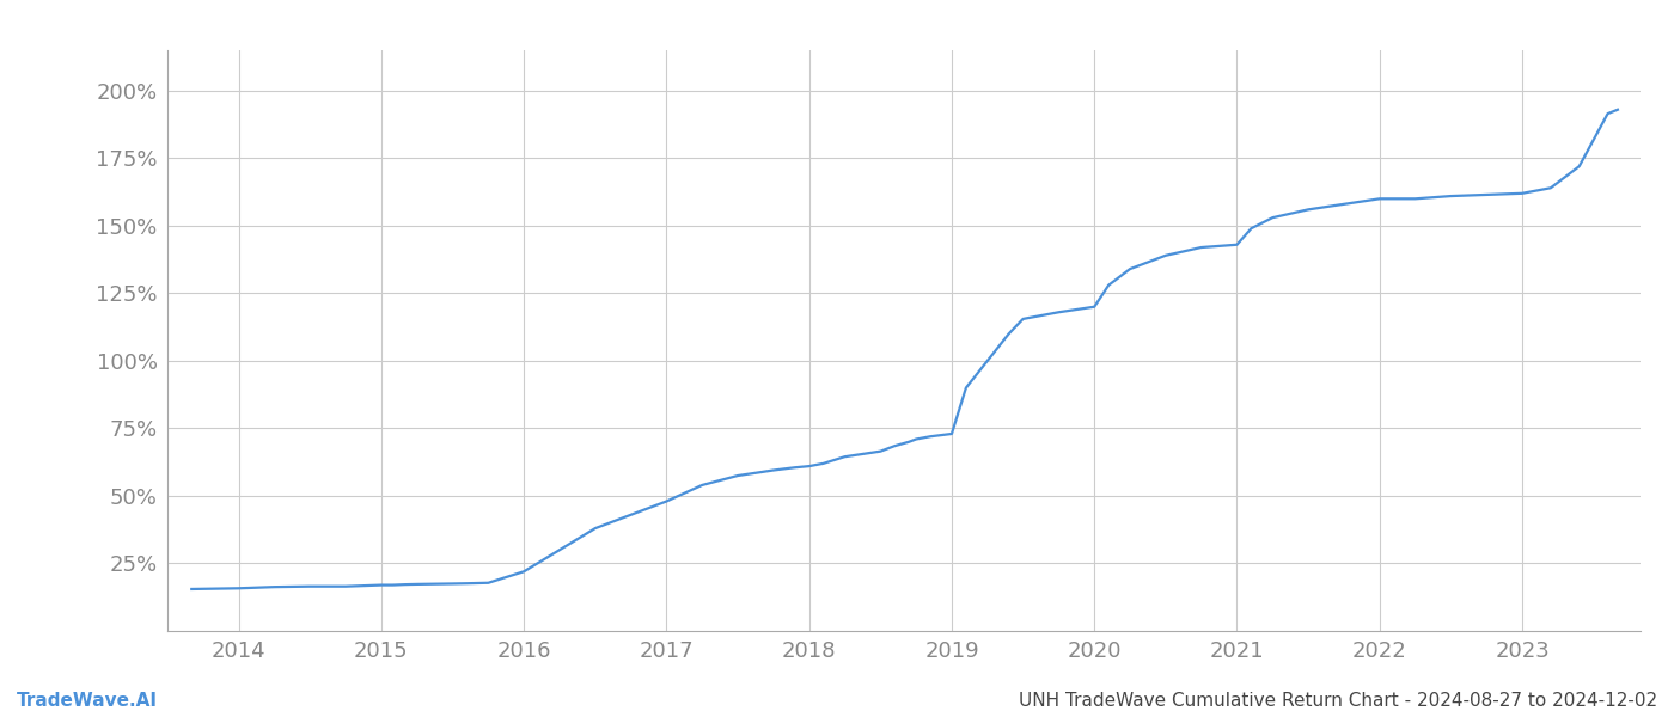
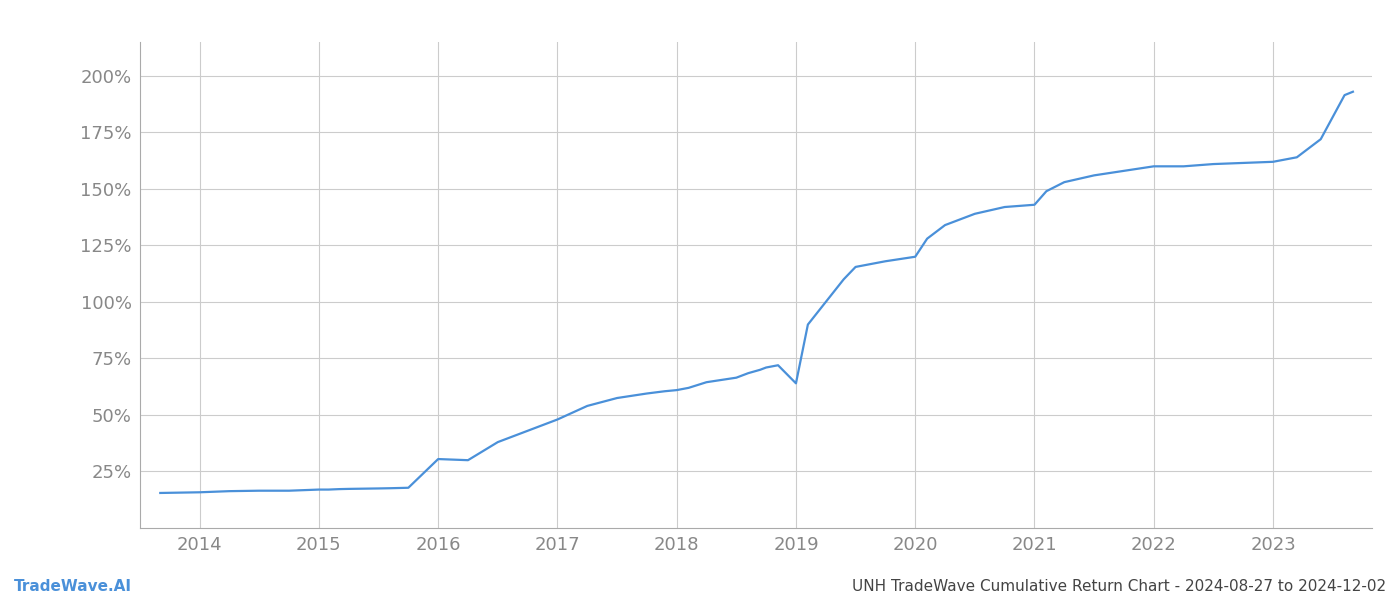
2016: 22.0% -> 30.5%
2019: 73.0% -> 64.0%
